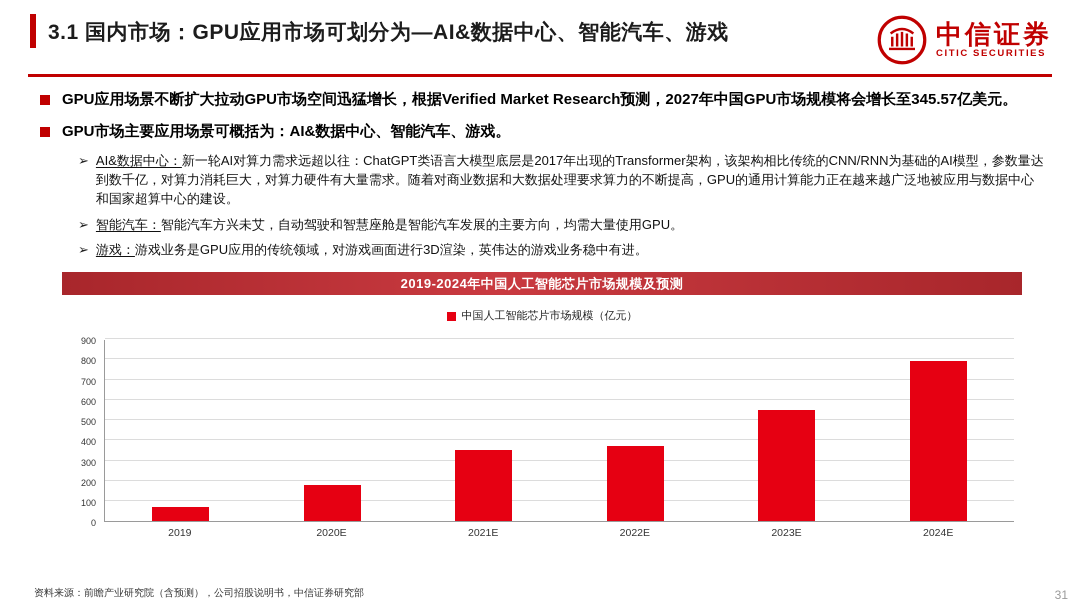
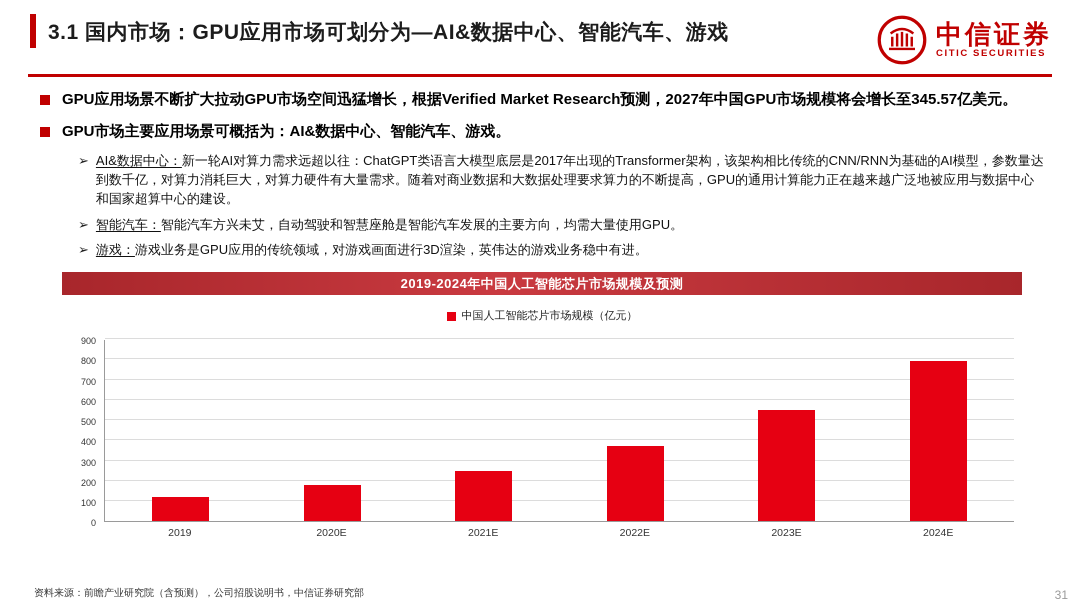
2019: 70 -> 120
2021E: 350 -> 250
